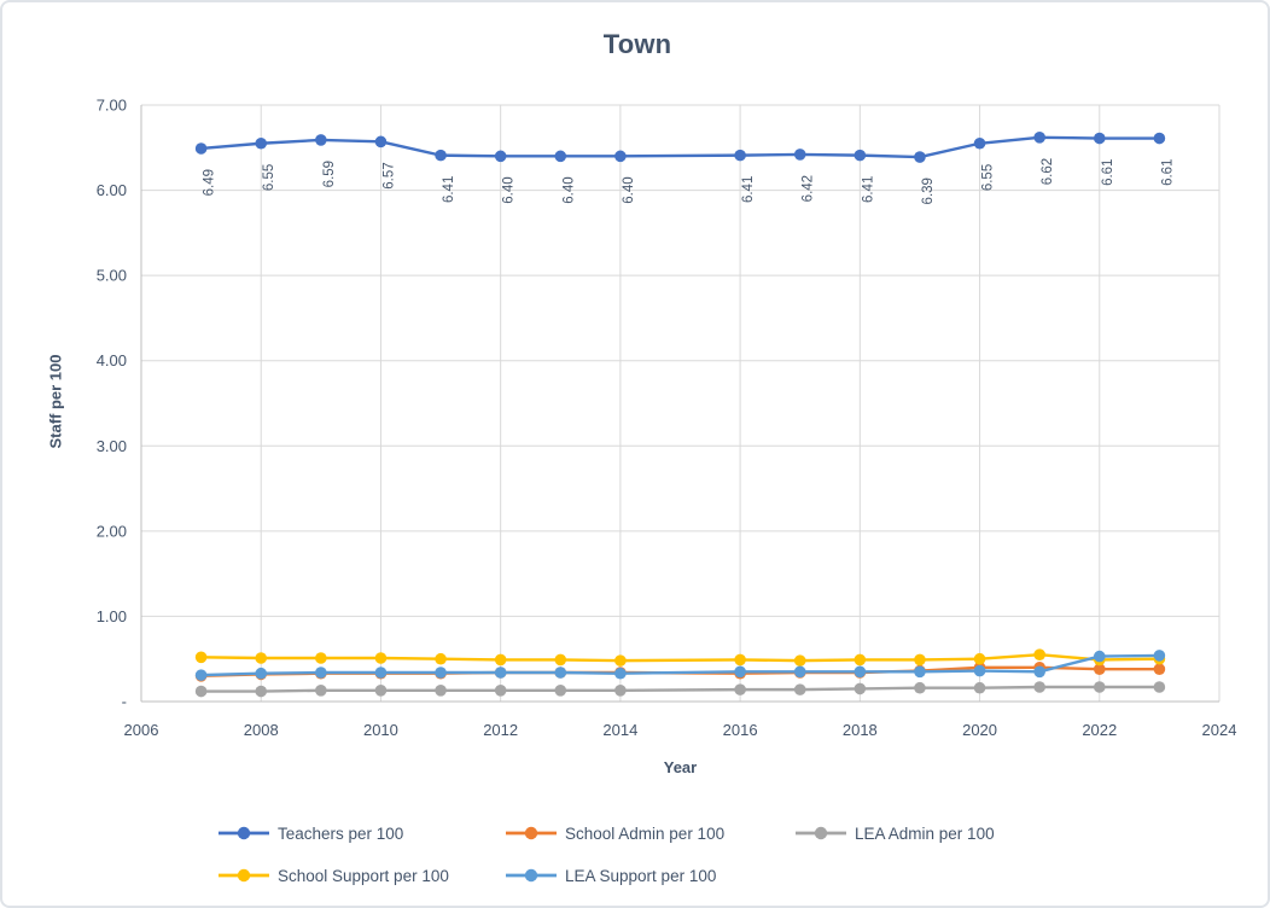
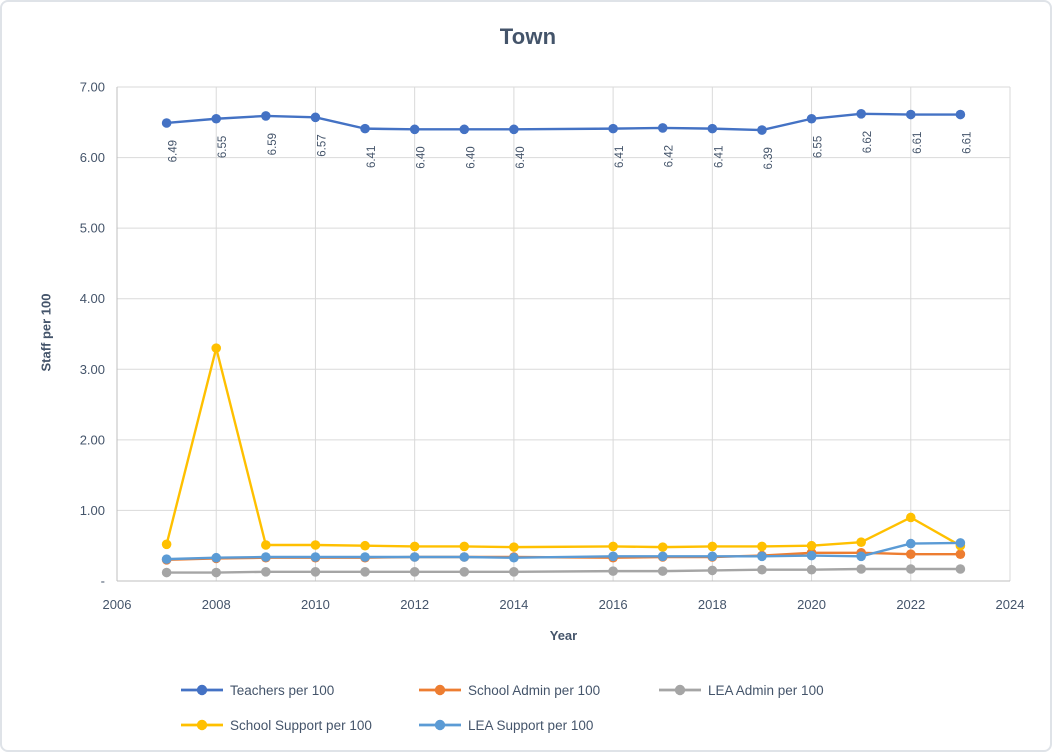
School Support per 100/2008: 0.5 -> 3.3
School Support per 100/2022: 0.5 -> 0.9
